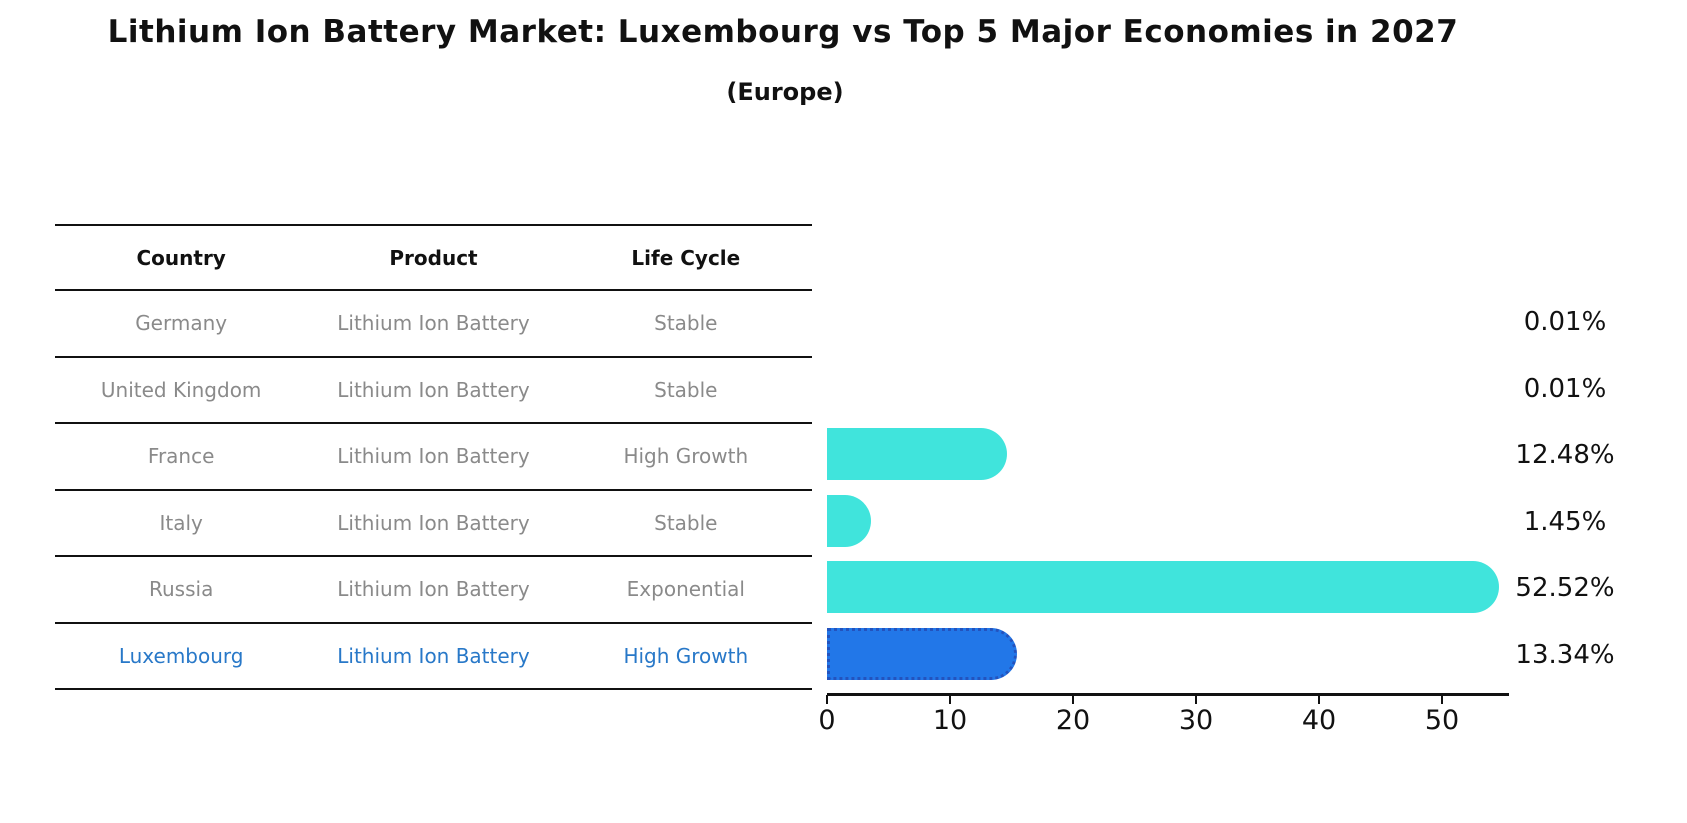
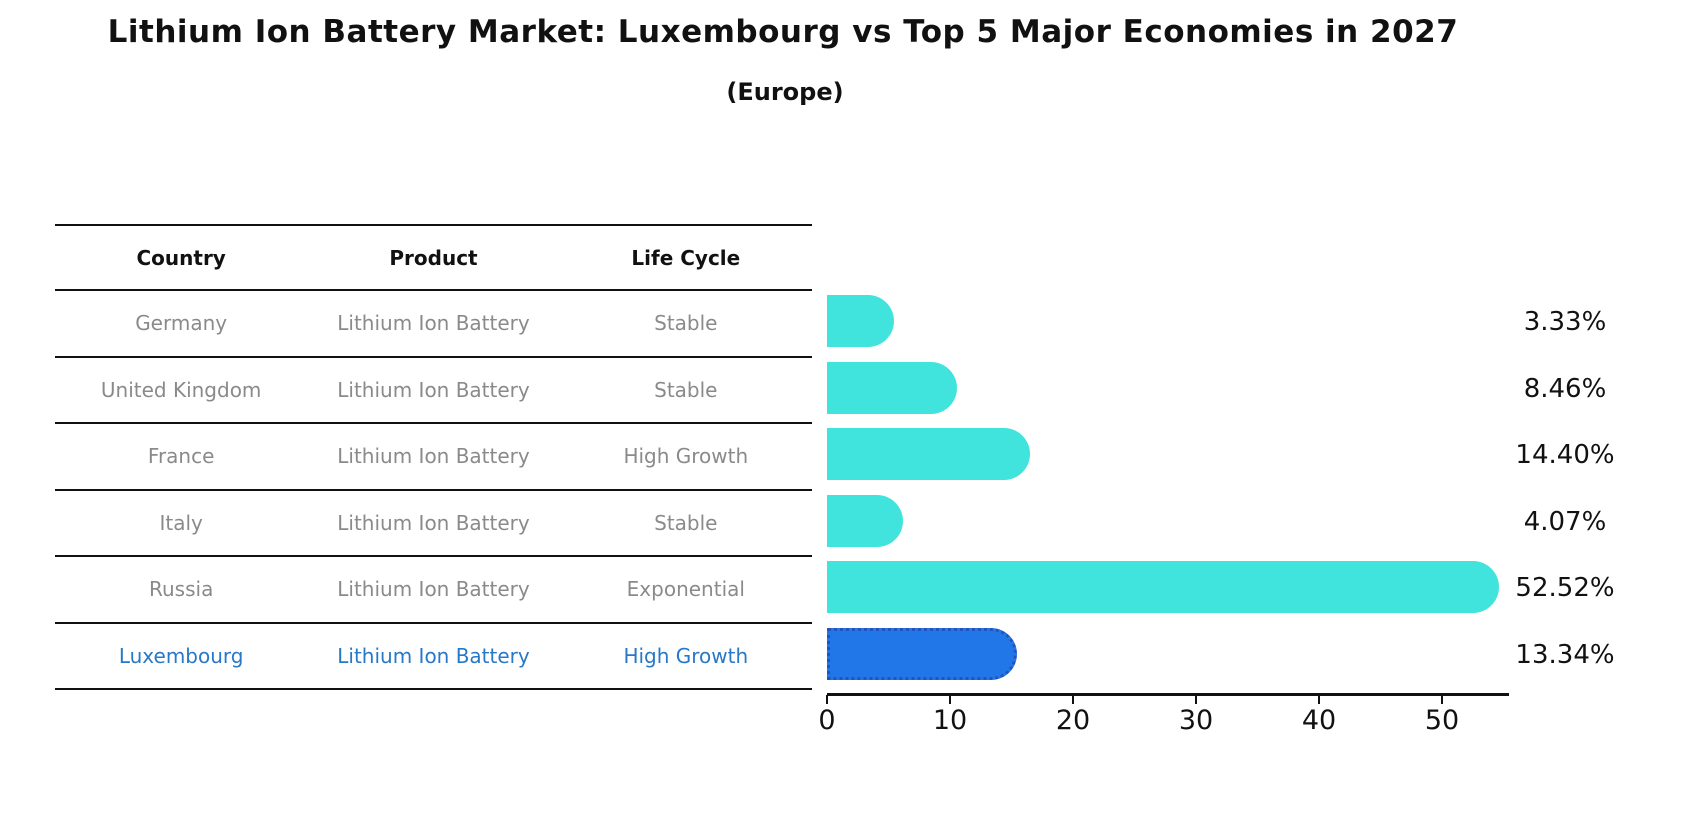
Germany: 0.01% -> 3.33%
United Kingdom: 0.01% -> 8.46%
France: 12.48% -> 14.40%
Italy: 1.45% -> 4.07%
